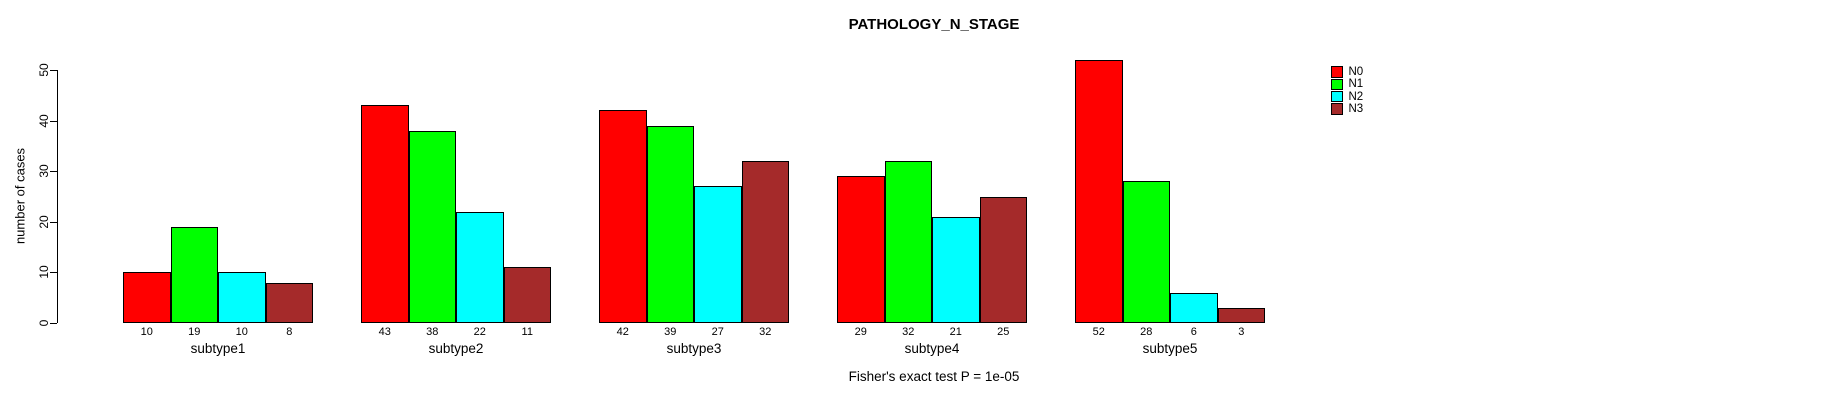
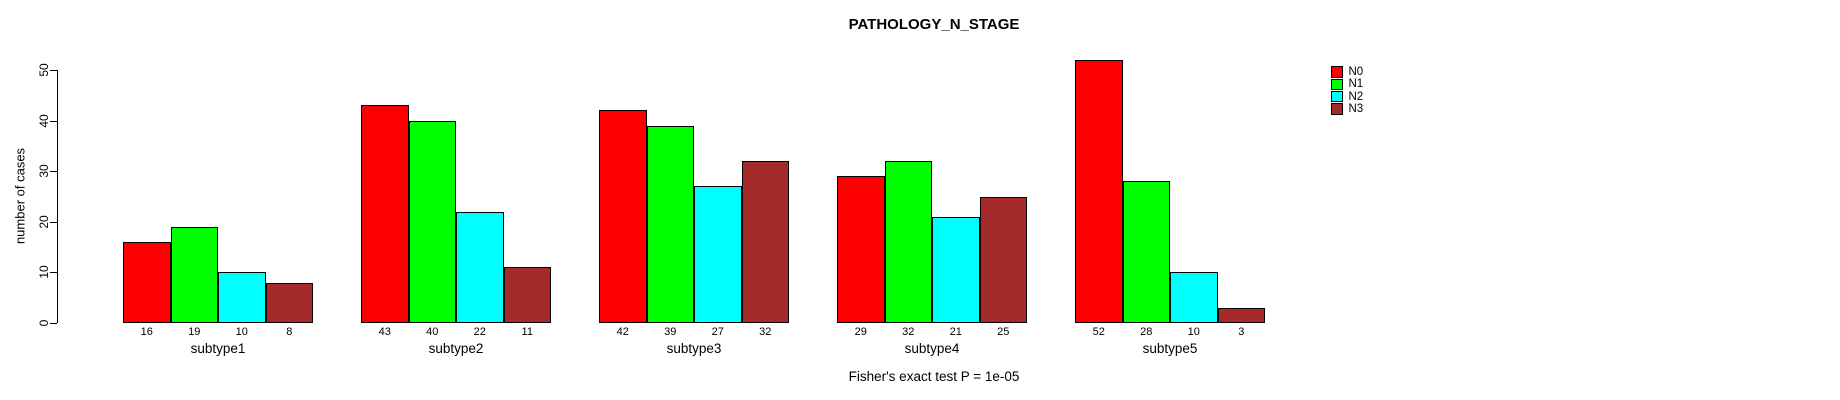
N0/subtype1: 10 -> 16
N1/subtype2: 38 -> 40
N2/subtype5: 6 -> 10
